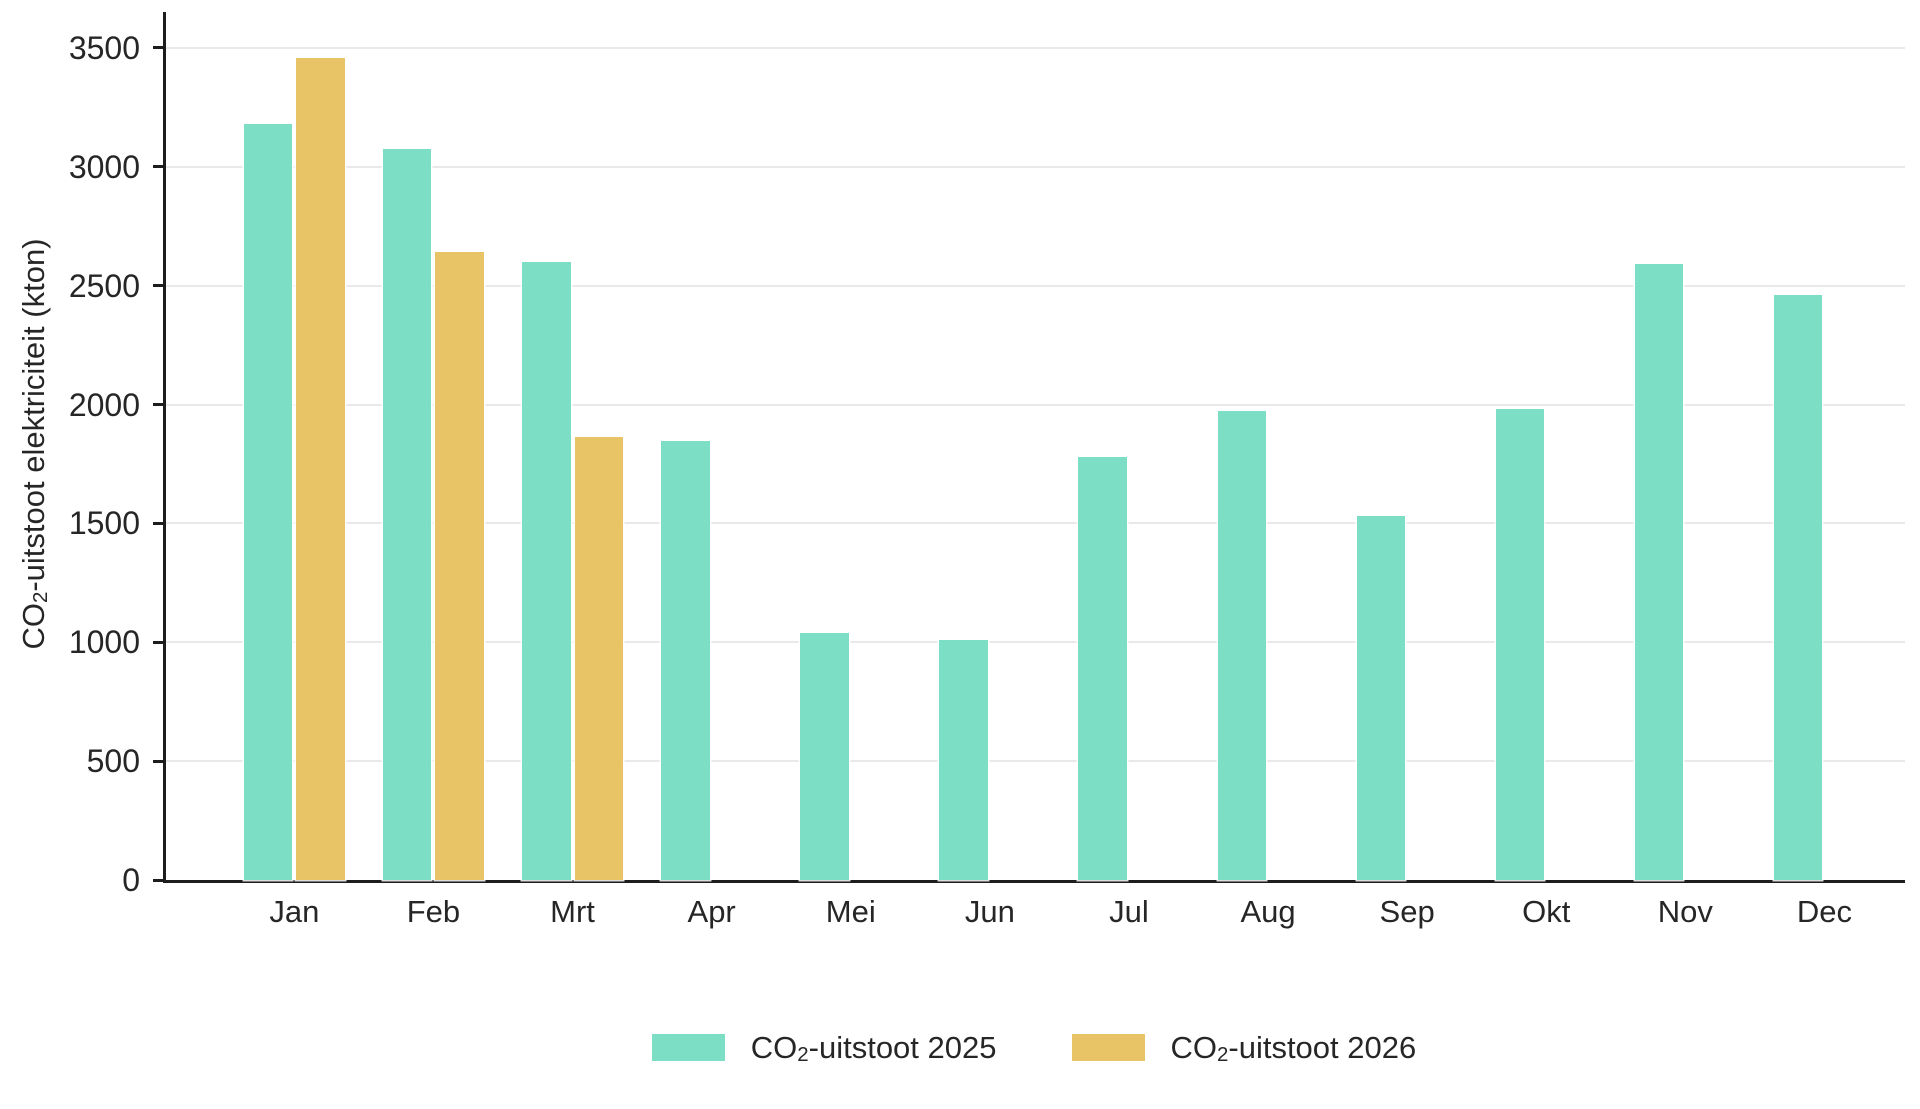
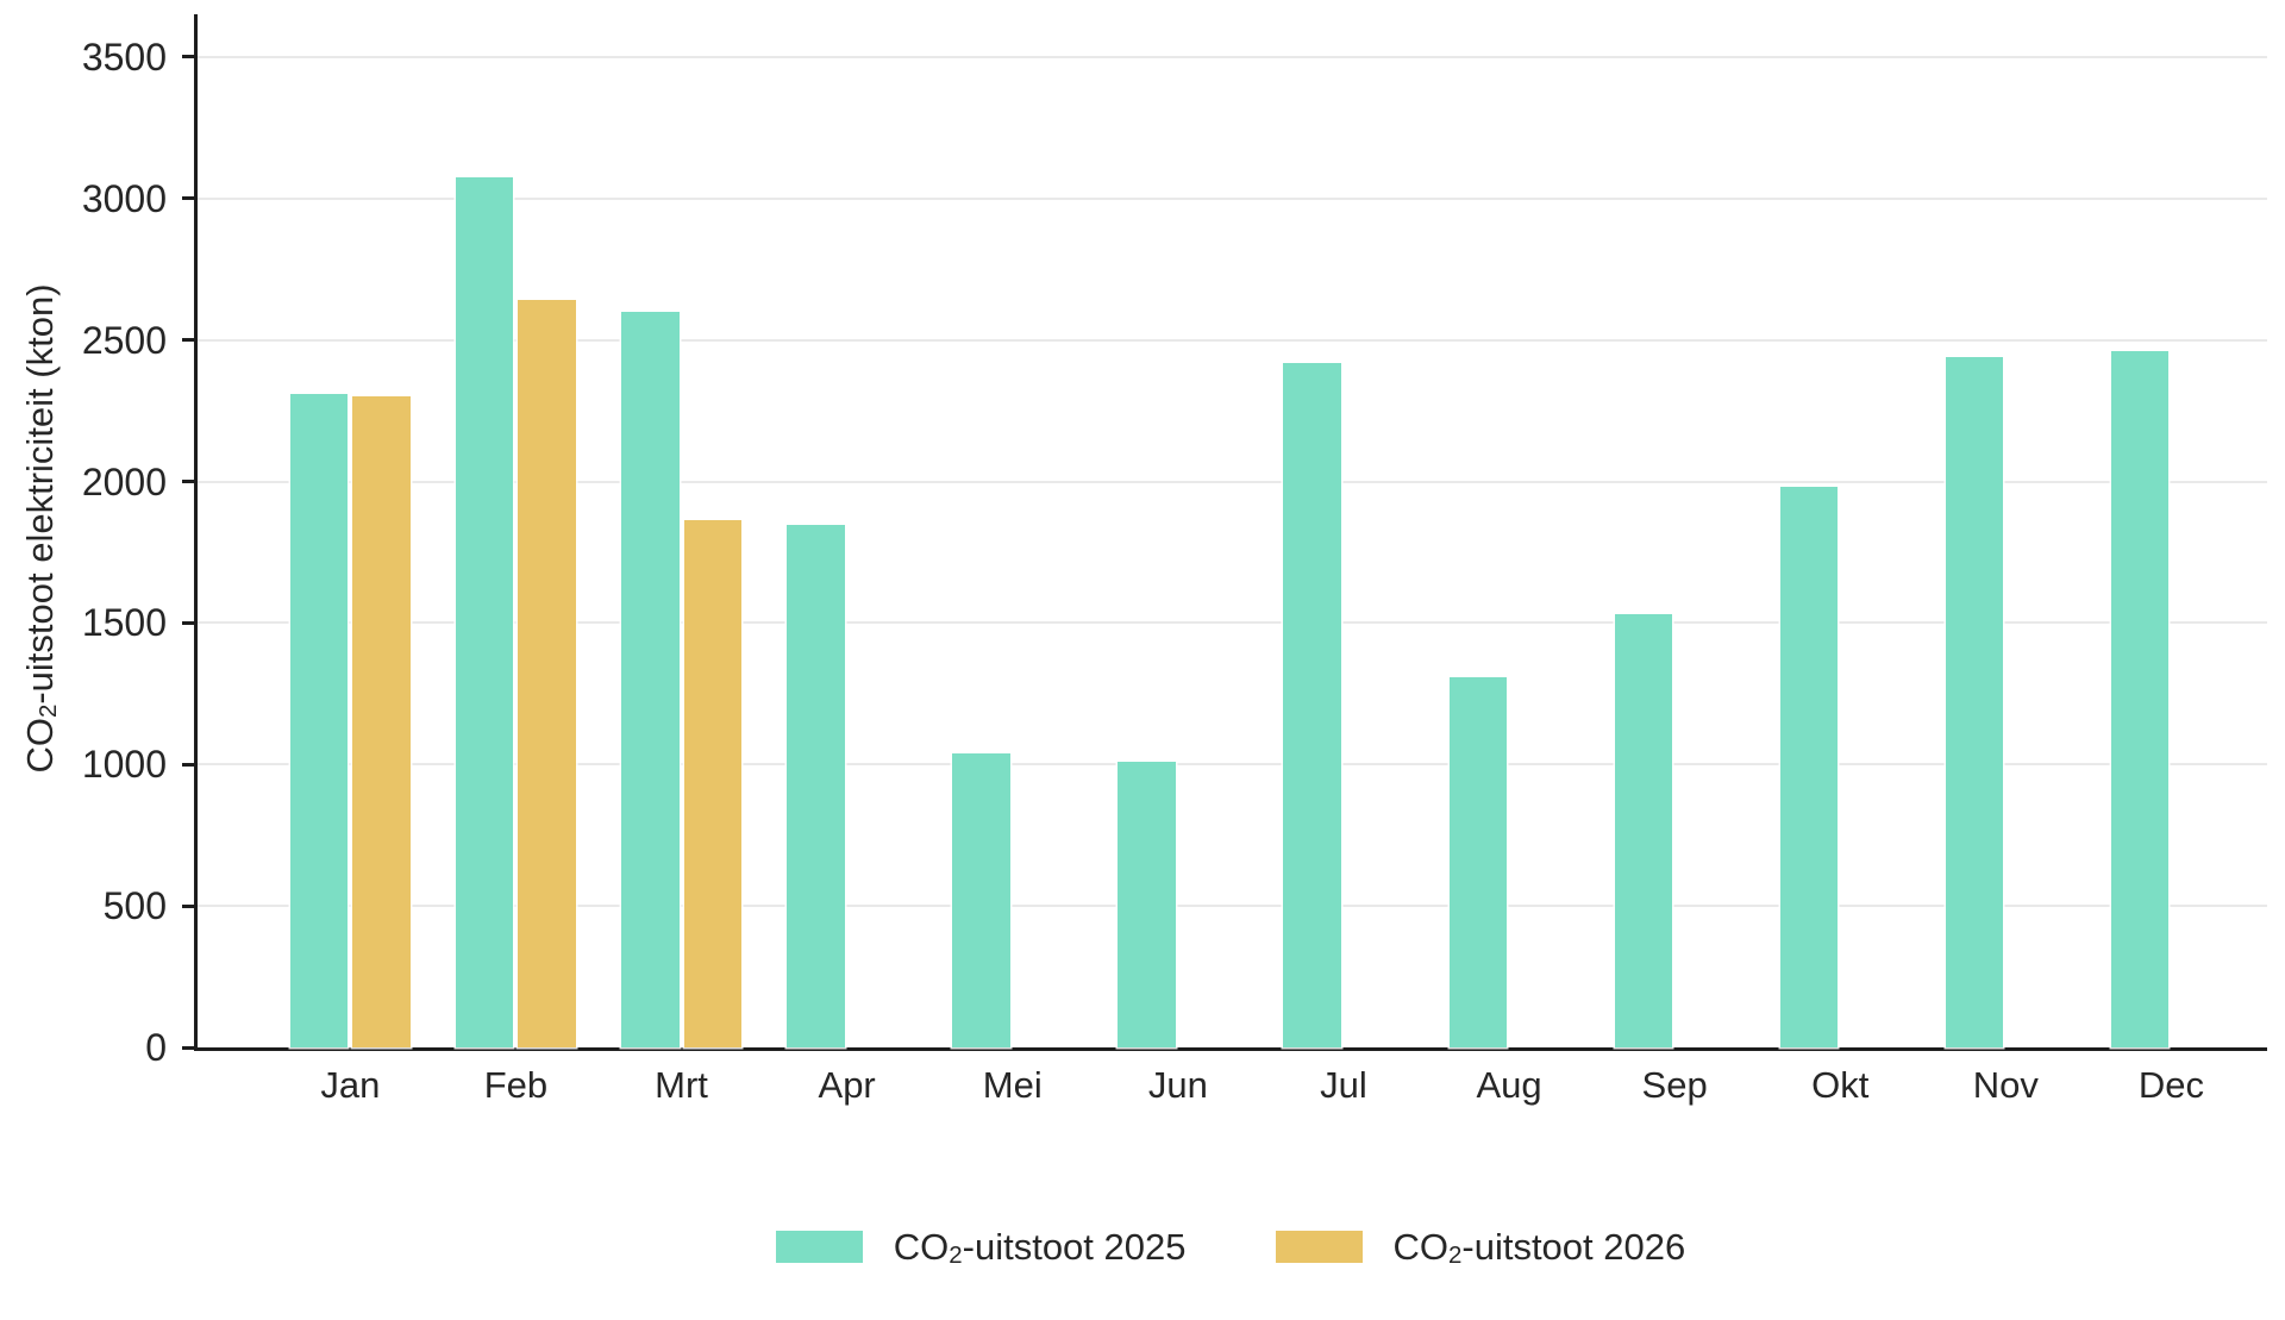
CO2-uitstoot 2025/Jan: 3180 -> 2310
CO2-uitstoot 2026/Jan: 3460 -> 2300
CO2-uitstoot 2025/Jul: 1780 -> 2420
CO2-uitstoot 2025/Aug: 1980 -> 1310
CO2-uitstoot 2025/Nov: 2590 -> 2440
